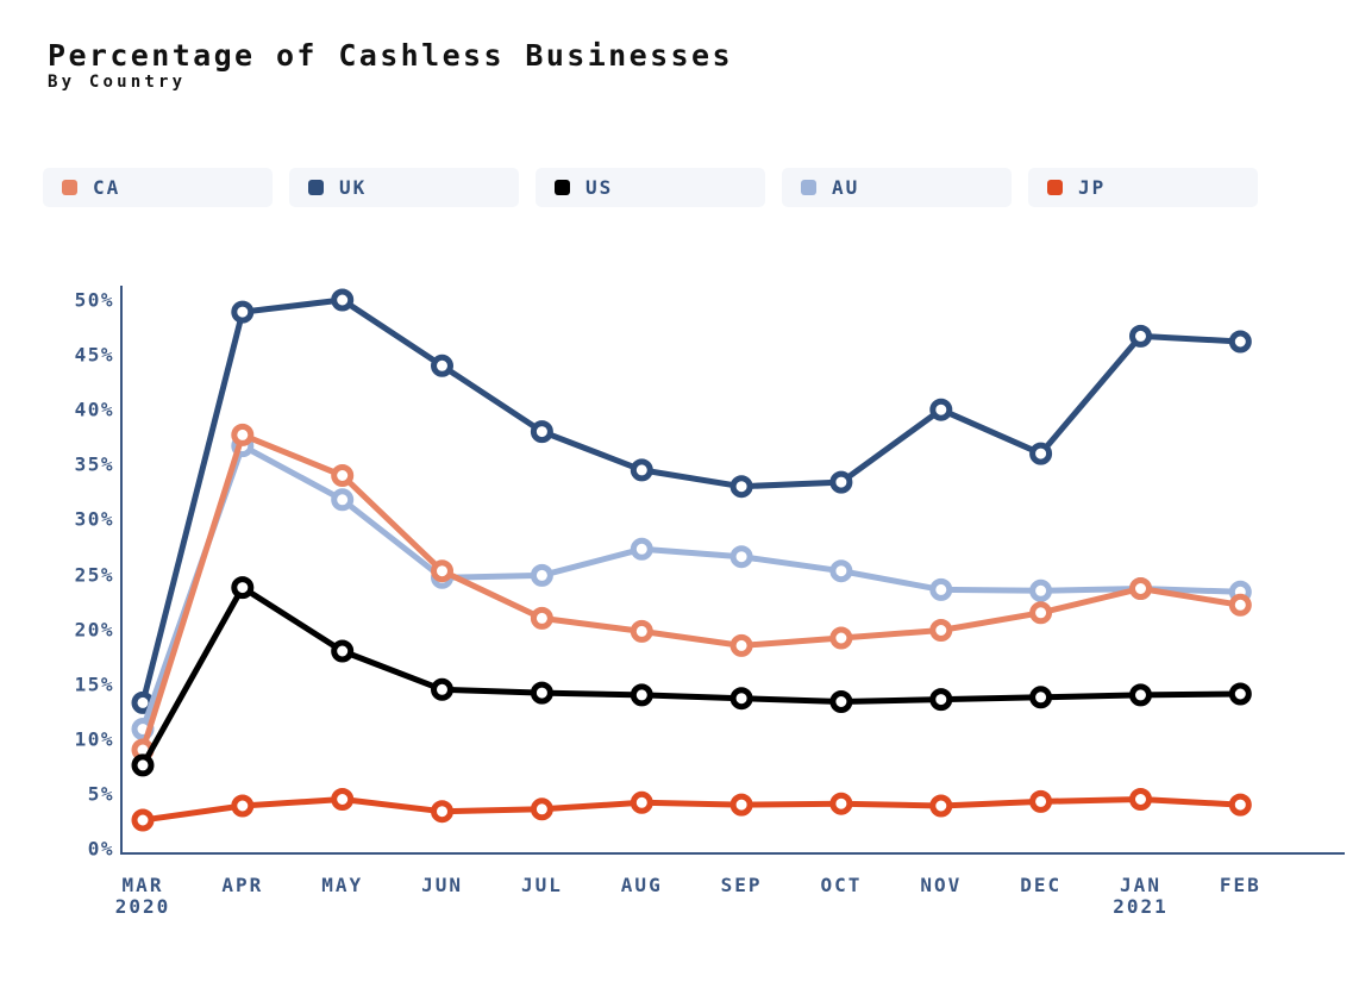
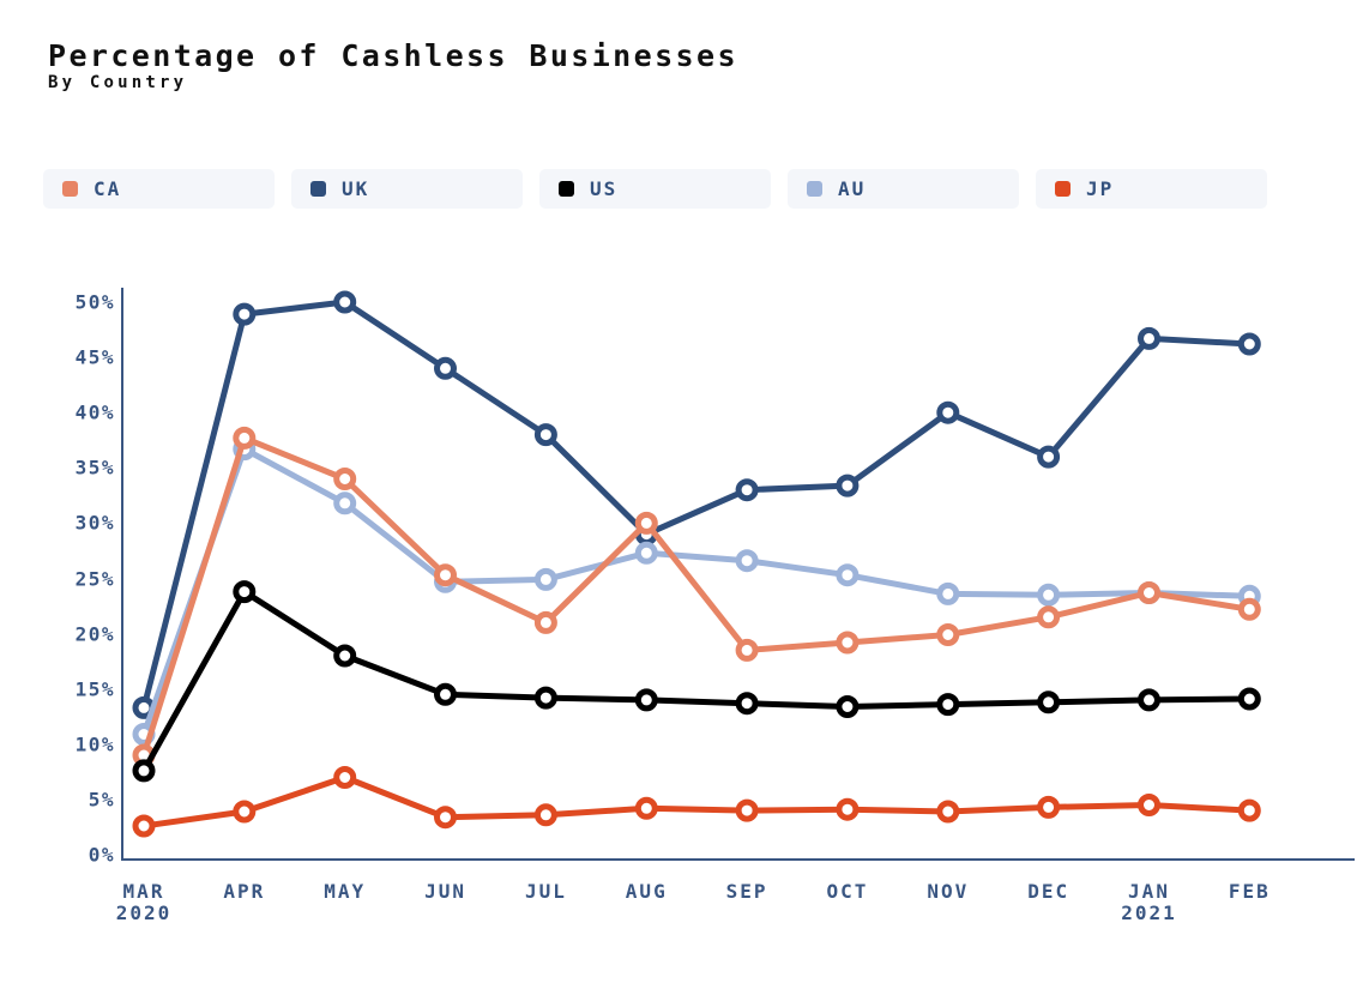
JP/MAY: 4% -> 7%
CA/AUG: 20% -> 30%
UK/AUG: 34% -> 29%
